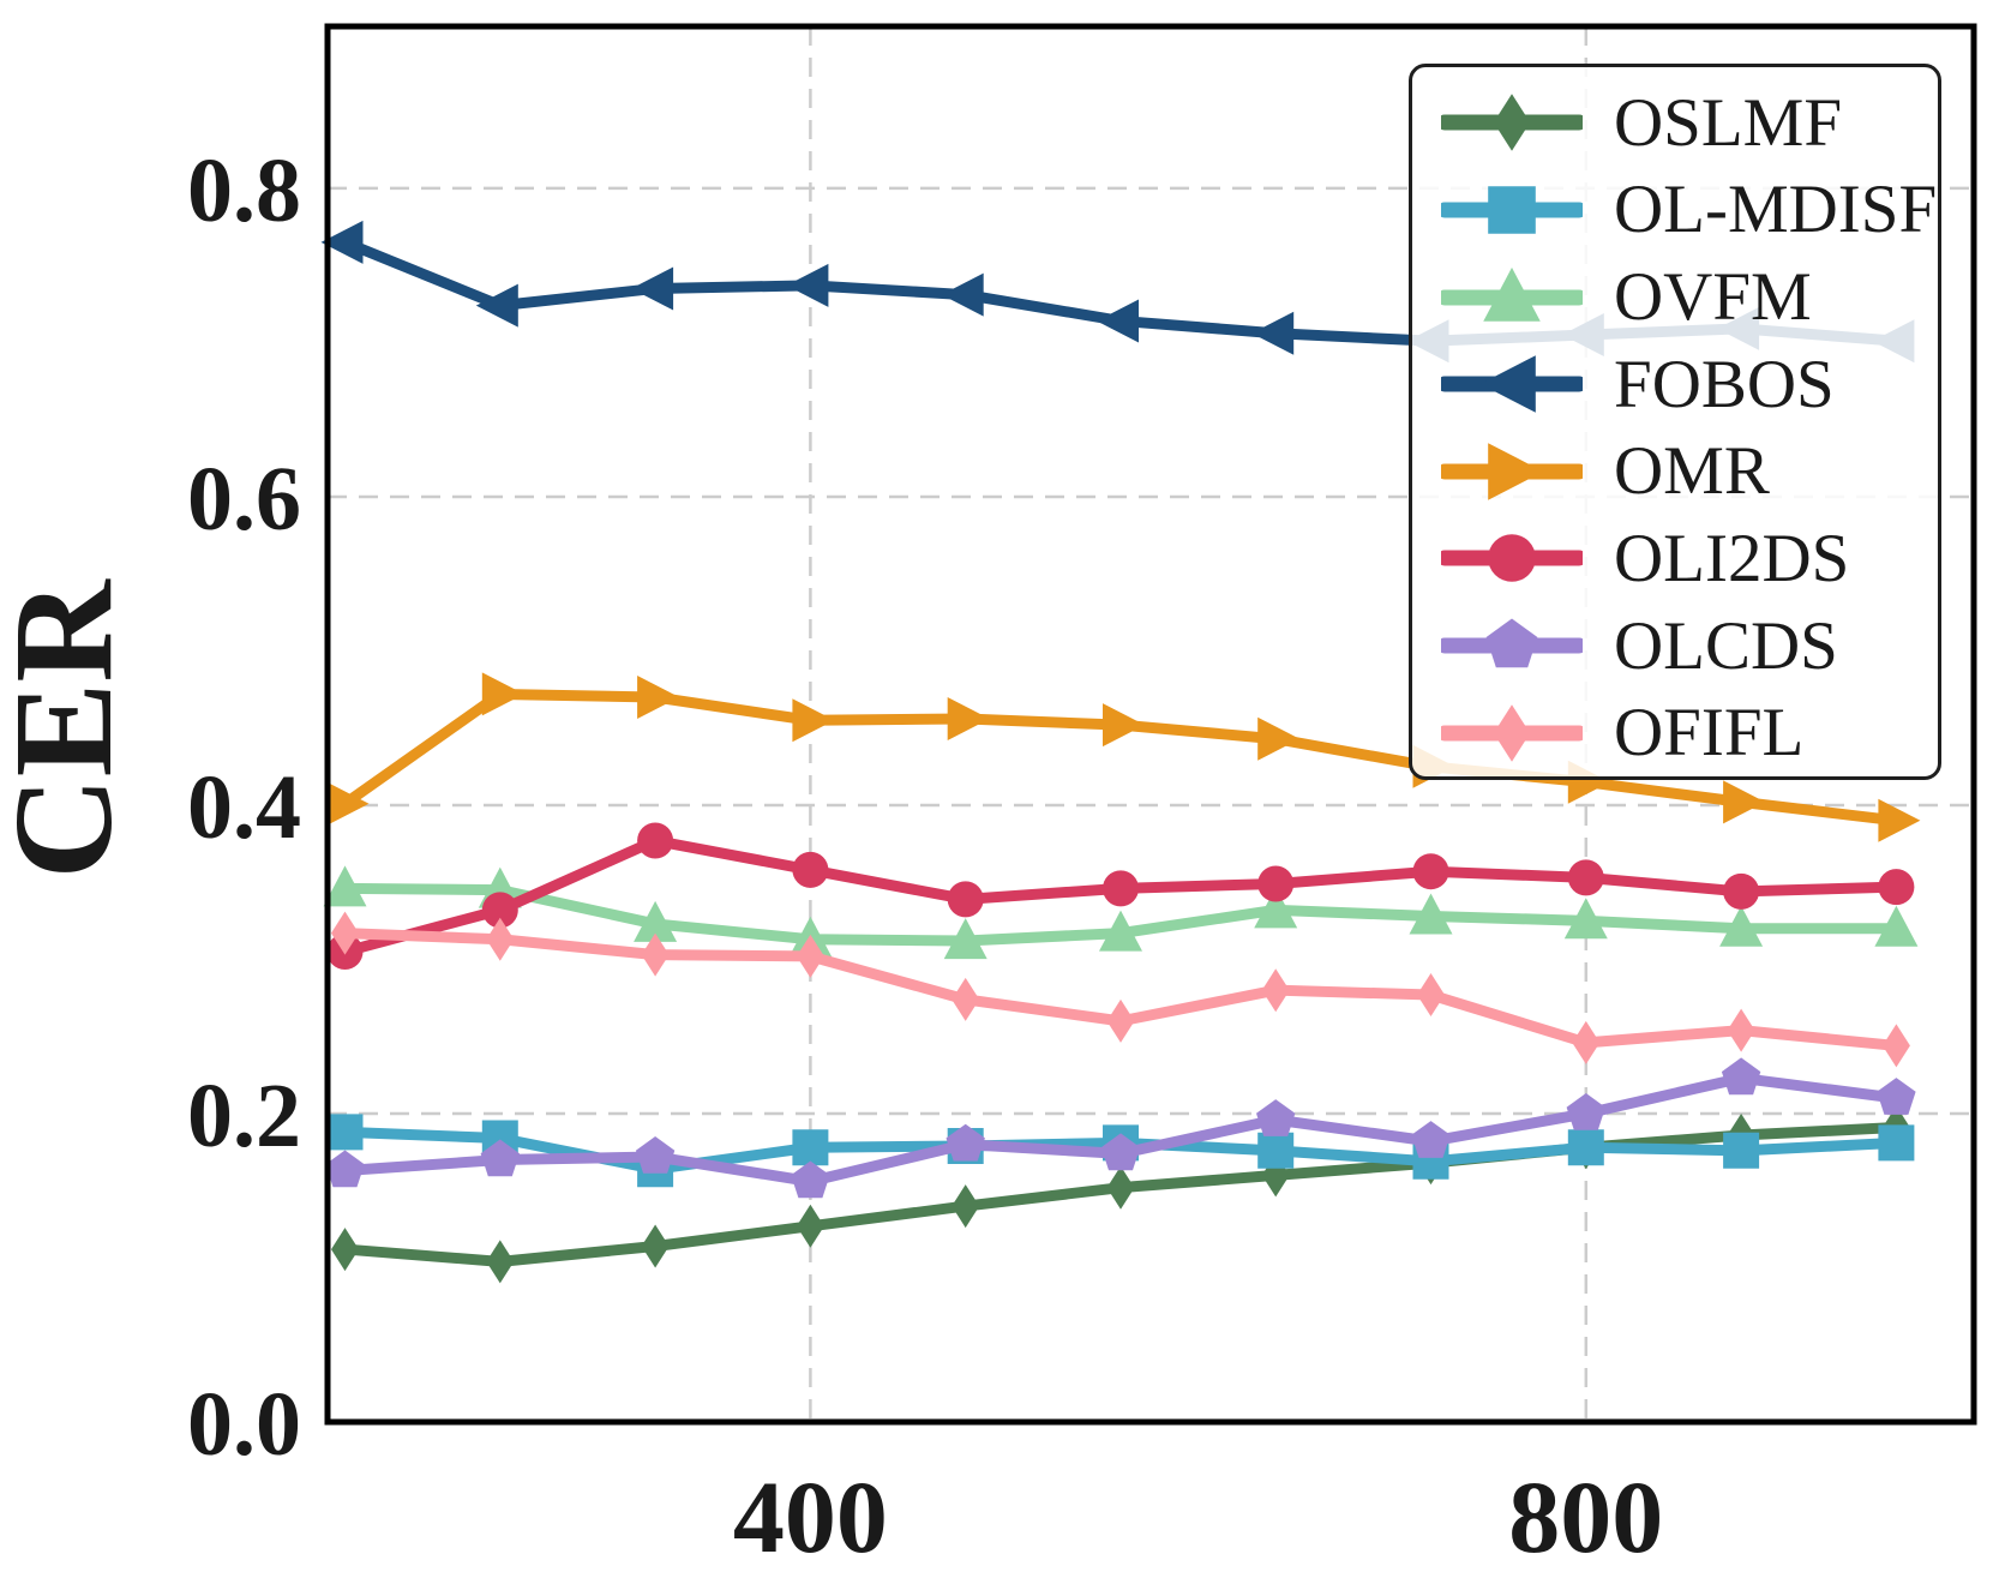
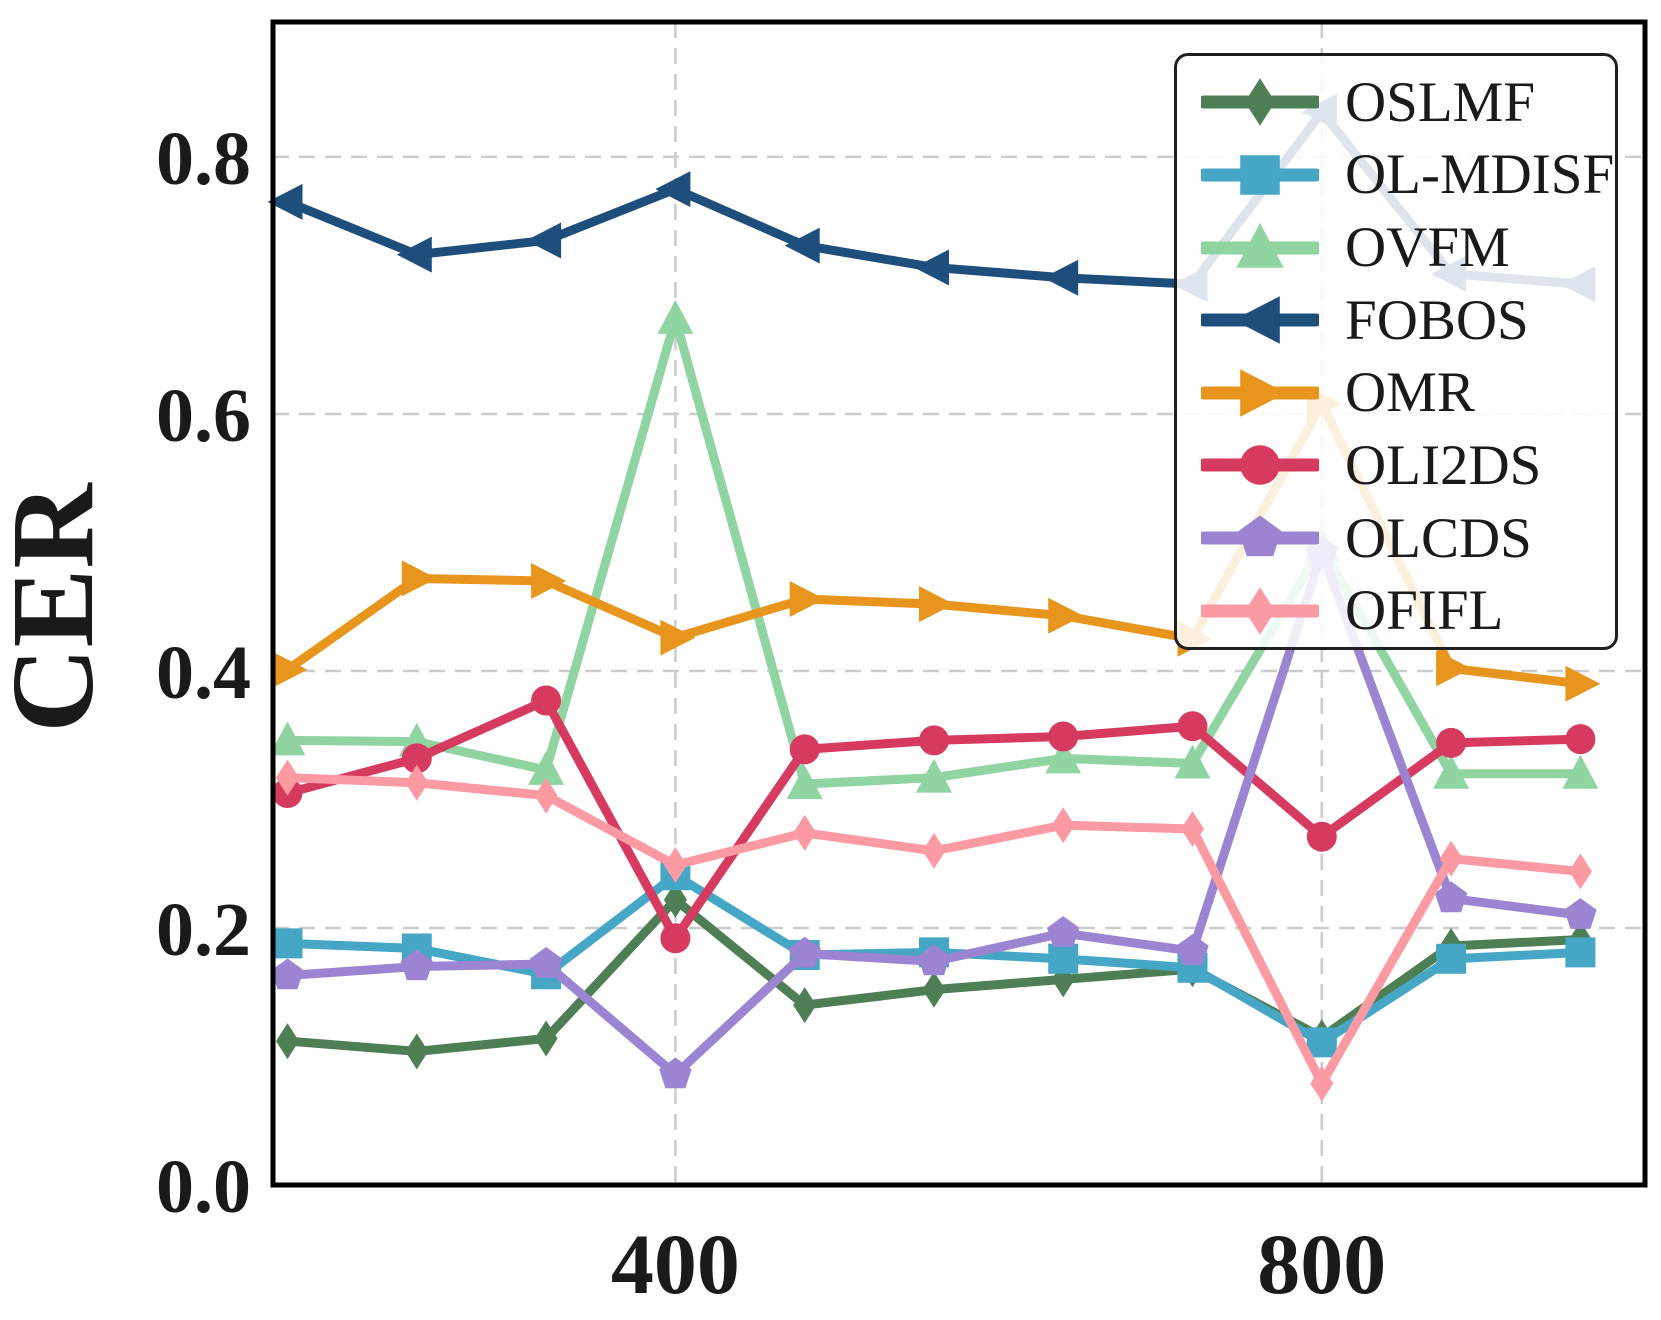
OSLMF/400: 0.127 -> 0.222
OL-MDISF/400: 0.178 -> 0.241
OVFM/400: 0.313 -> 0.674
FOBOS/400: 0.737 -> 0.775
OMR/400: 0.455 -> 0.426
OLI2DS/400: 0.358 -> 0.192
OLCDS/400: 0.156 -> 0.086
OFIFL/400: 0.302 -> 0.249
OSLMF/800: 0.178 -> 0.115
OL-MDISF/800: 0.178 -> 0.111
OVFM/800: 0.325 -> 0.497
FOBOS/800: 0.705 -> 0.835
OMR/800: 0.415 -> 0.608
OLI2DS/800: 0.353 -> 0.271
OLCDS/800: 0.200 -> 0.492
OFIFL/800: 0.246 -> 0.079
